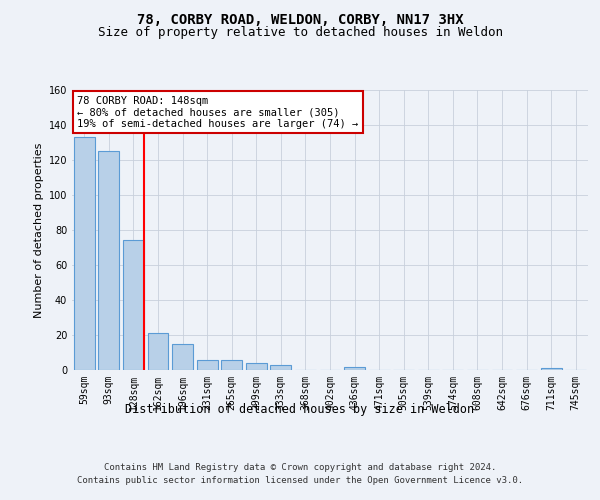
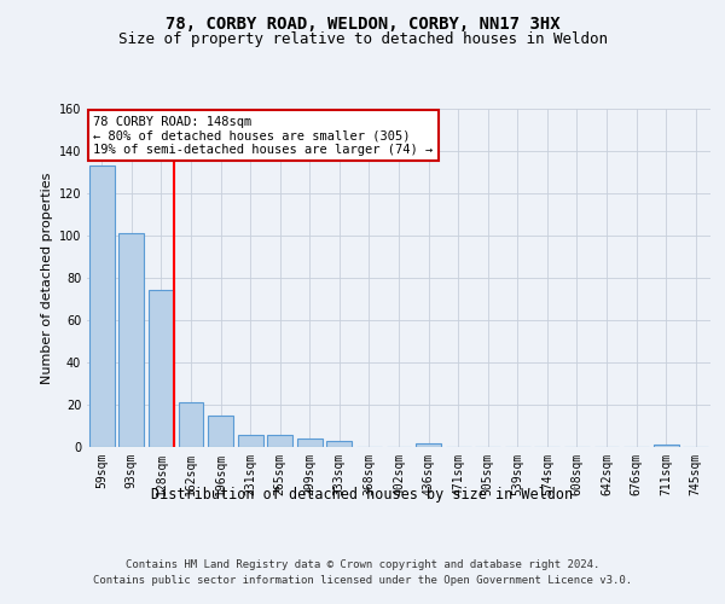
93sqm: 125 -> 101
